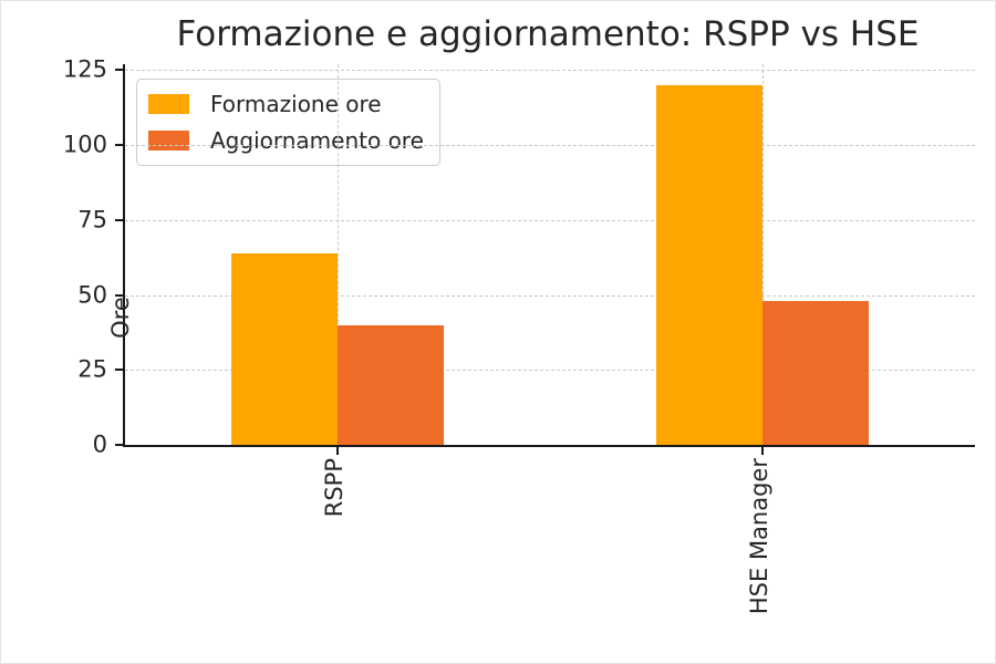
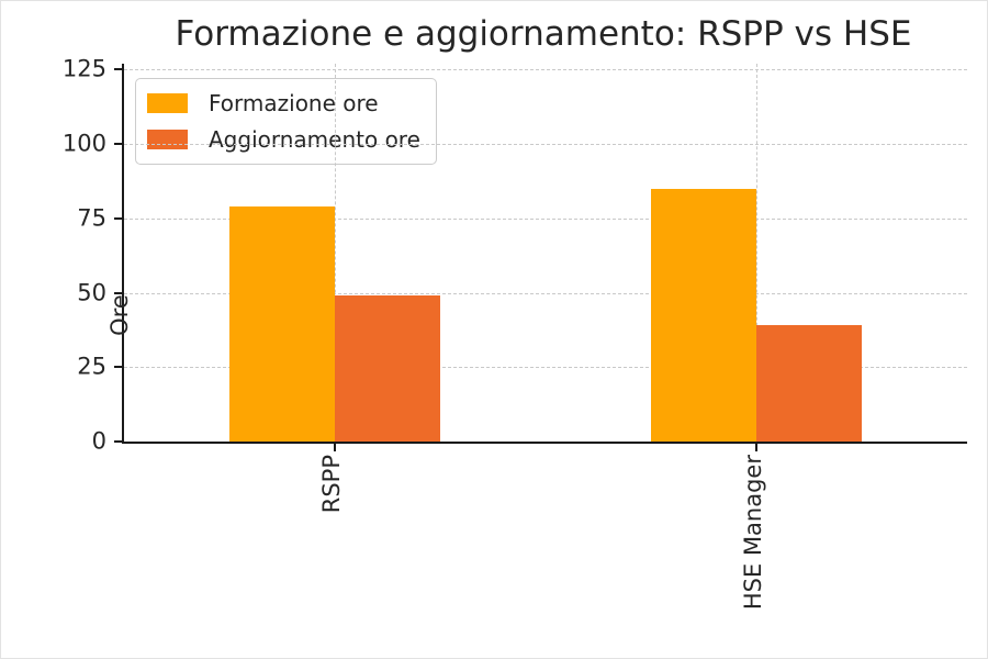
Formazione ore/RSPP: 64 -> 79
Aggiornamento ore/RSPP: 40 -> 49
Formazione ore/HSE Manager: 120 -> 85
Aggiornamento ore/HSE Manager: 48 -> 39
